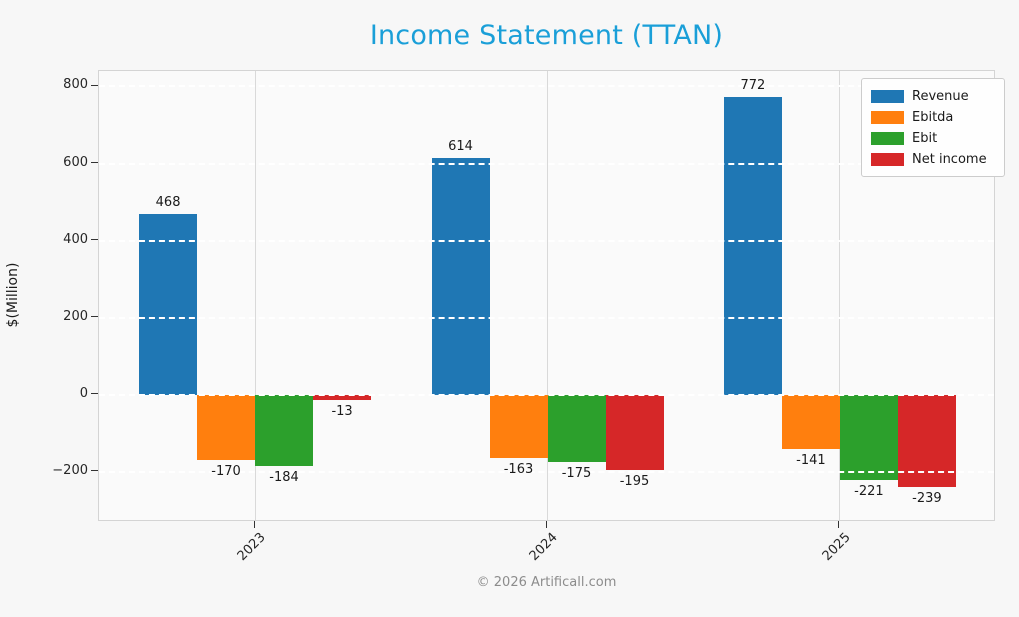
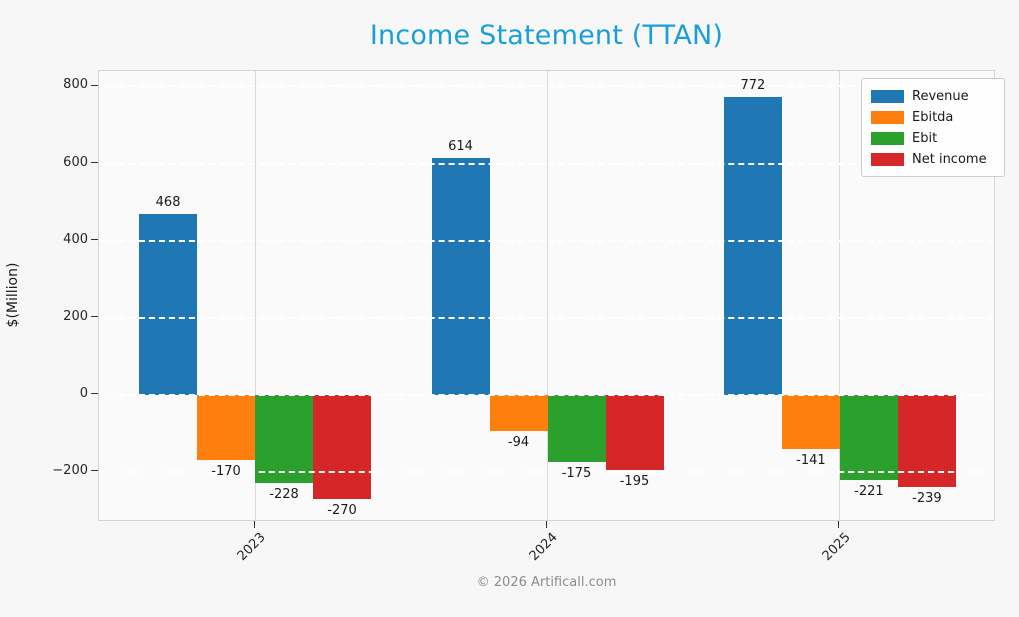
Ebit/2023: -184 -> -228
Net income/2023: -13 -> -270
Ebitda/2024: -163 -> -94
